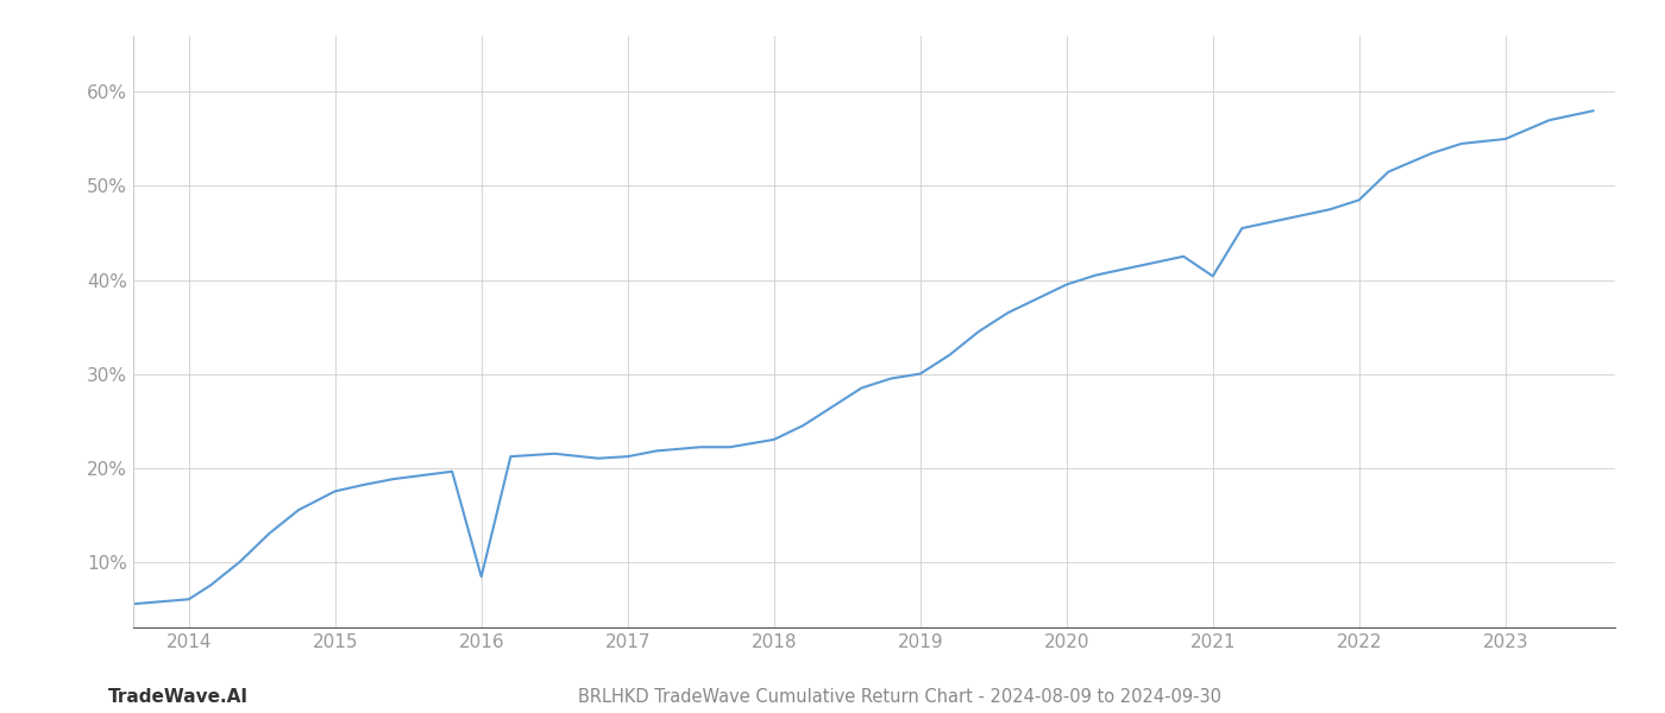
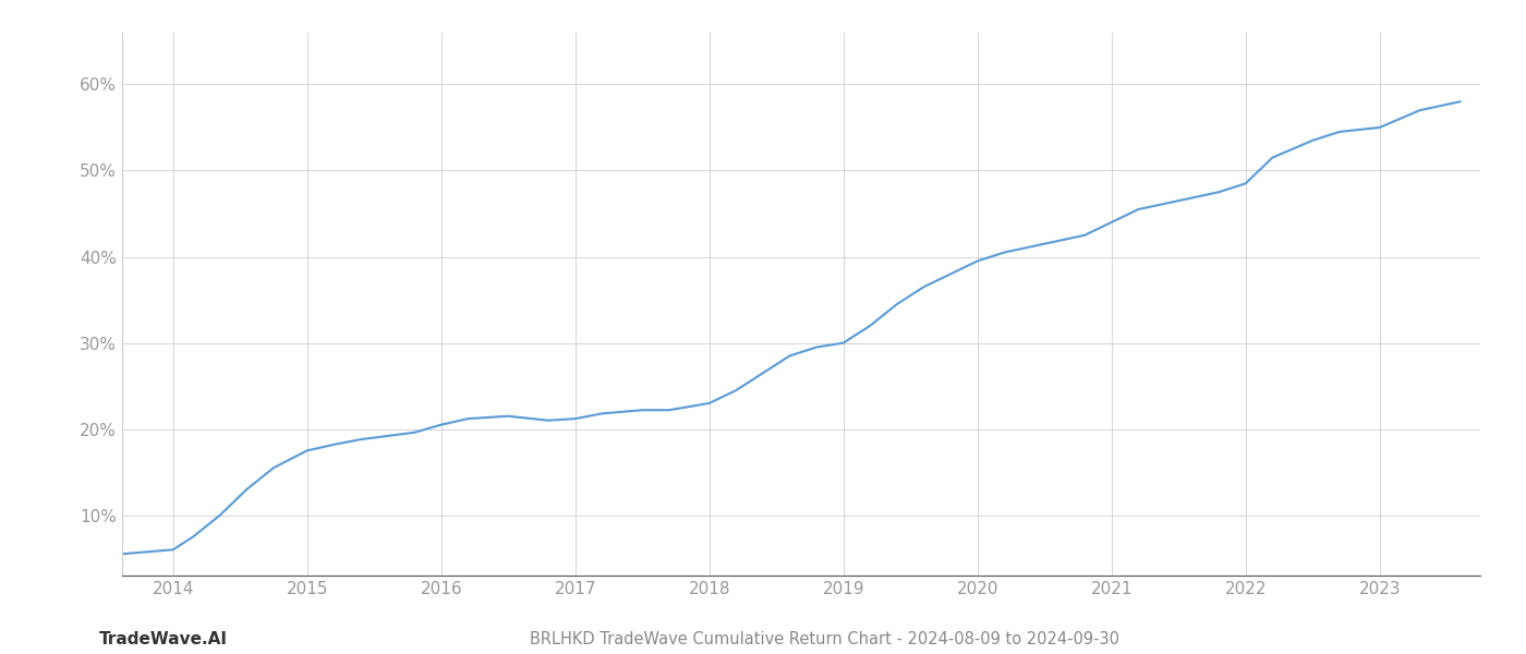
2016: 8.4% -> 20.5%
2021: 40.4% -> 44.0%
